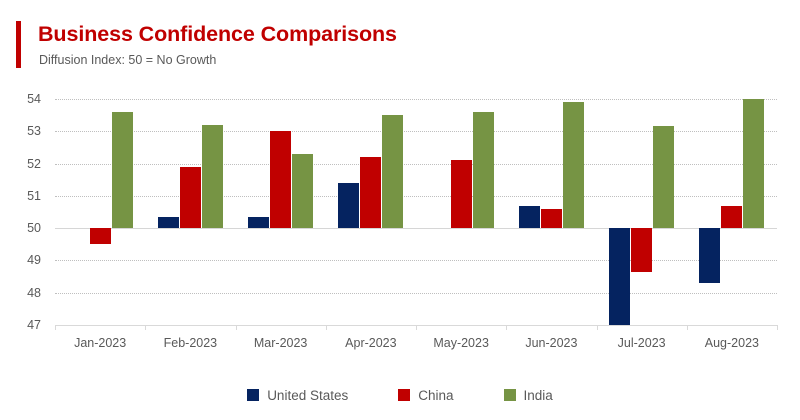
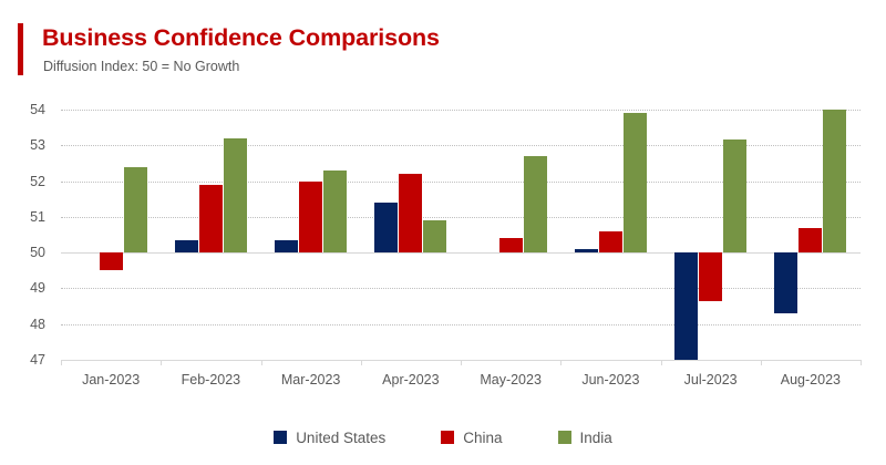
India/Jan-2023: 53.6 -> 52.4
China/Mar-2023: 53.0 -> 52.0
India/Apr-2023: 53.5 -> 50.9
China/May-2023: 52.1 -> 50.4
India/May-2023: 53.6 -> 52.7
United States/Jun-2023: 50.7 -> 50.1
